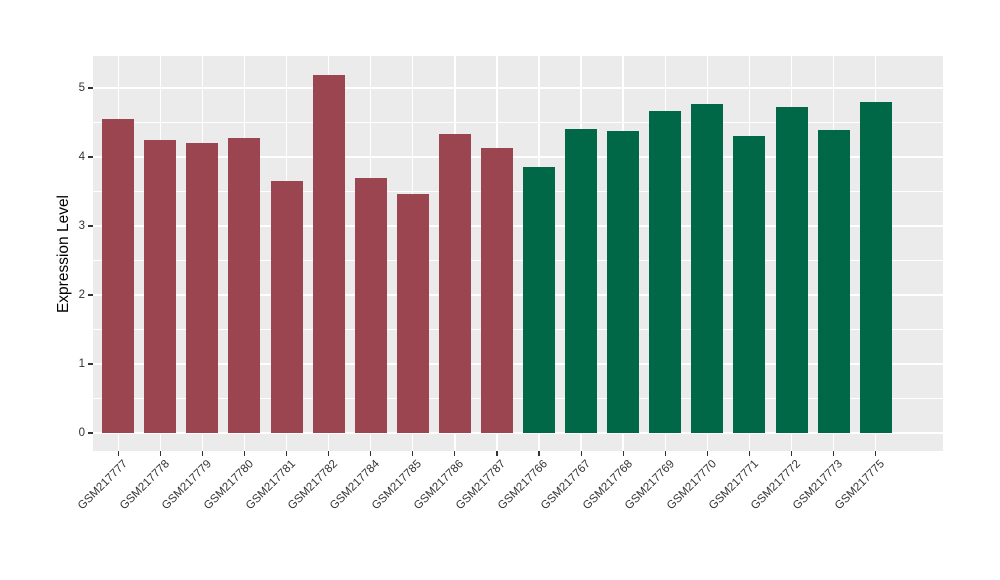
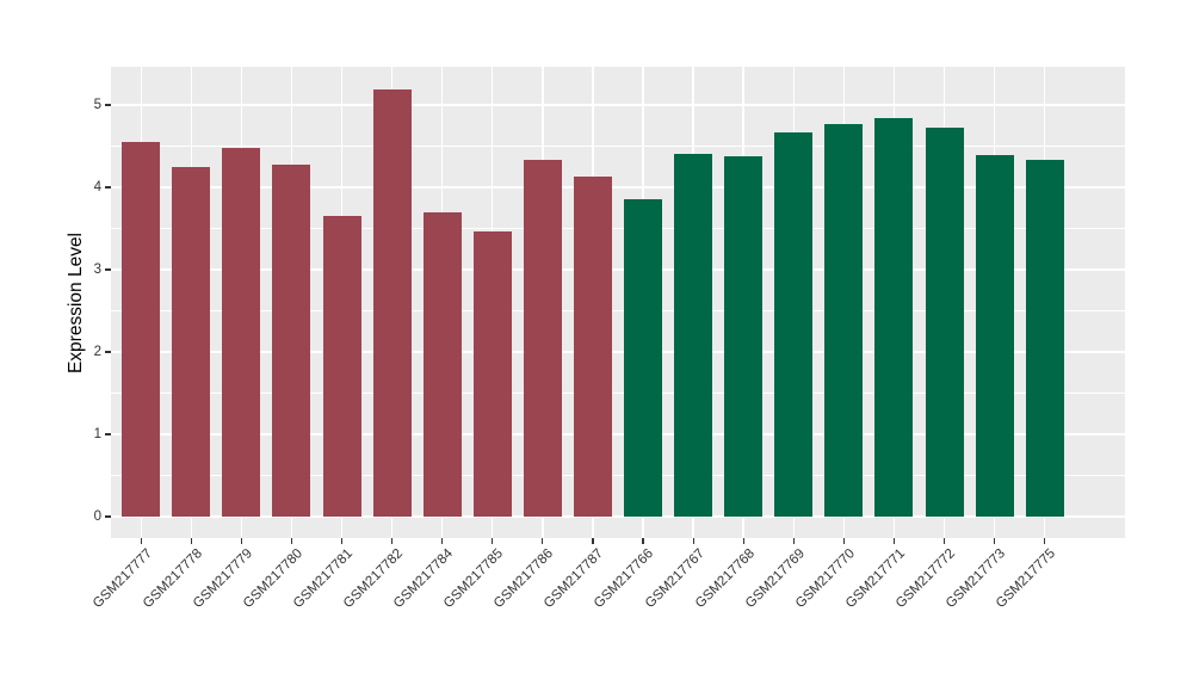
GSM217779: 4.2 -> 4.5
GSM217771: 4.3 -> 4.8
GSM217775: 4.8 -> 4.3
